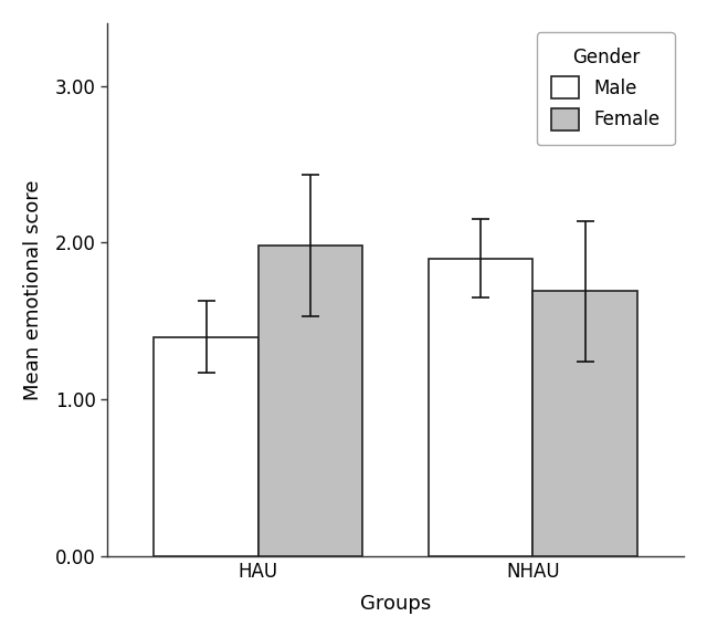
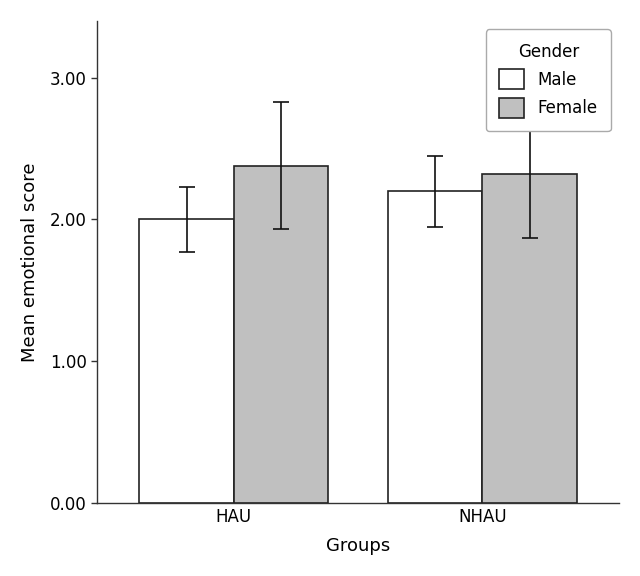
Male/HAU: 1.4 -> 2.0
Female/HAU: 1.98 -> 2.38
Male/NHAU: 1.9 -> 2.2
Female/NHAU: 1.69 -> 2.32
